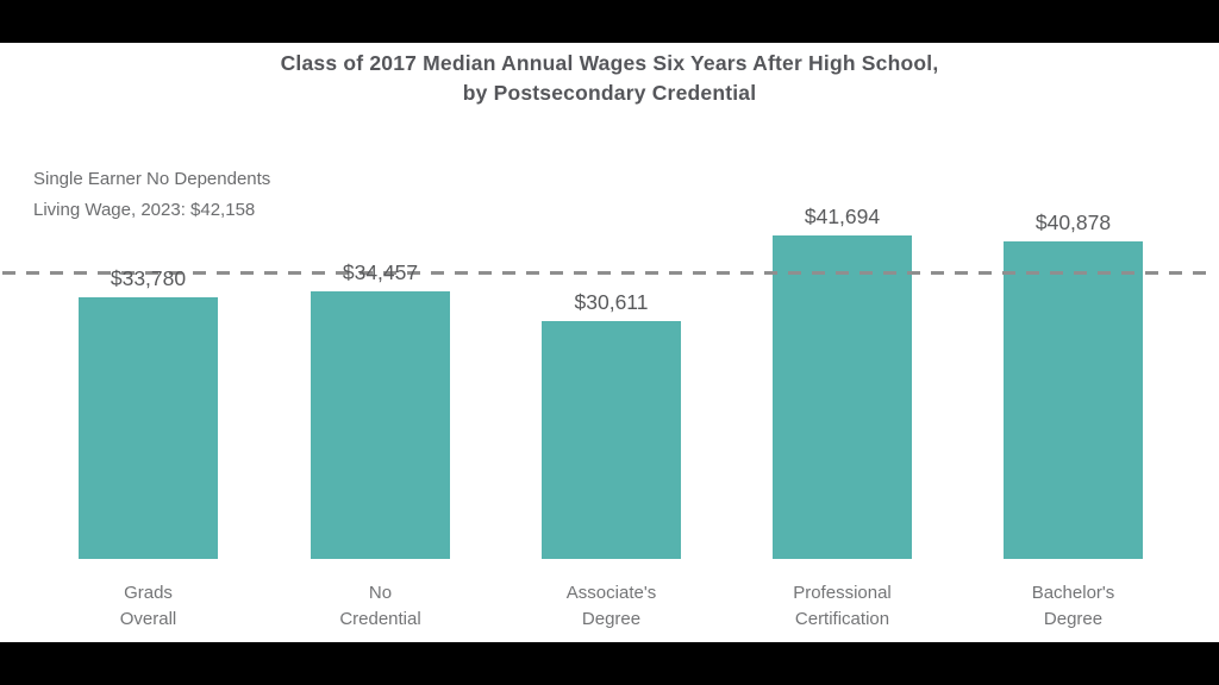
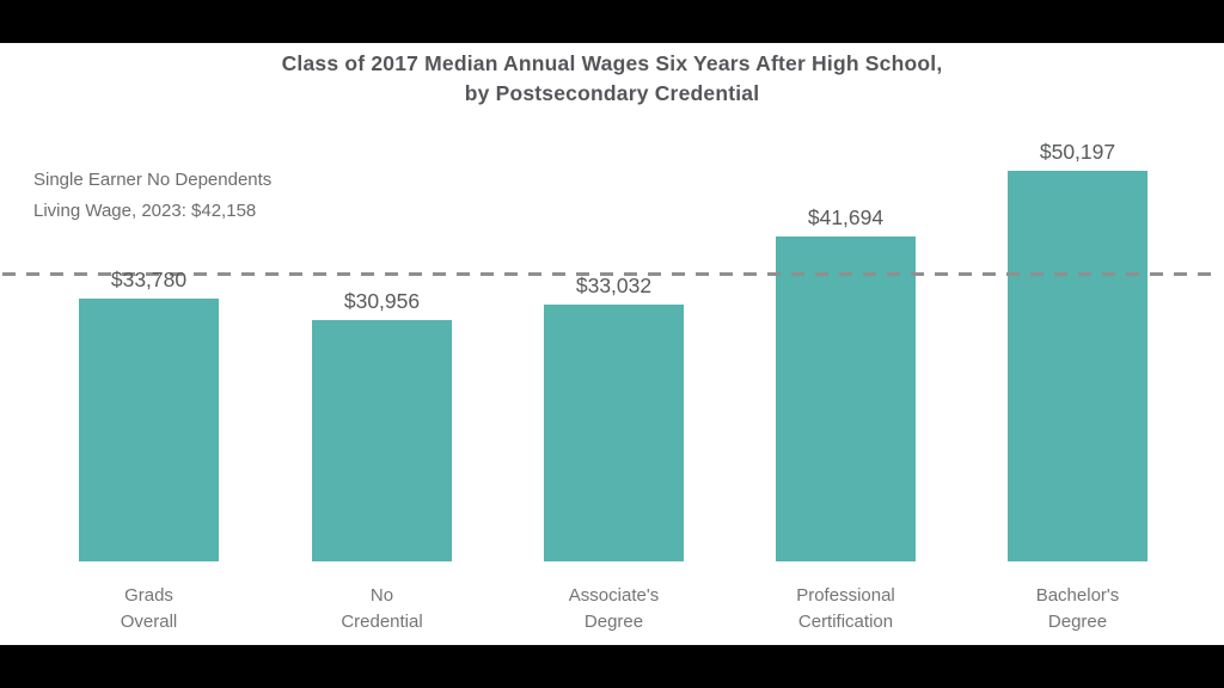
No Credential: $34,457 -> $30,956
Associate's Degree: $30,611 -> $33,032
Bachelor's Degree: $40,878 -> $50,197
